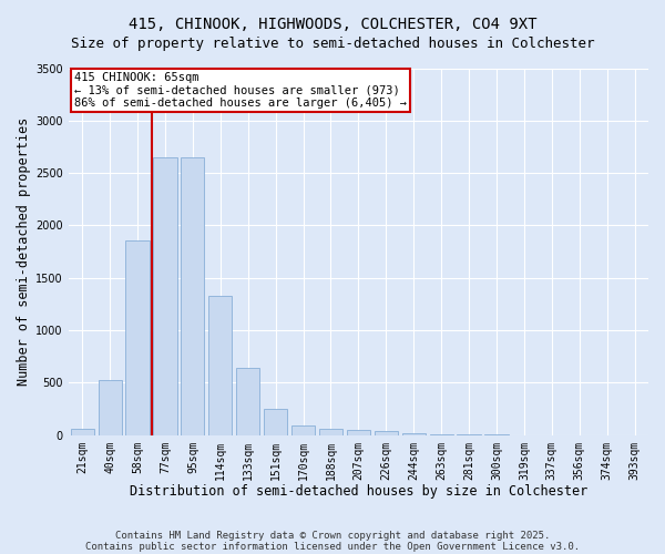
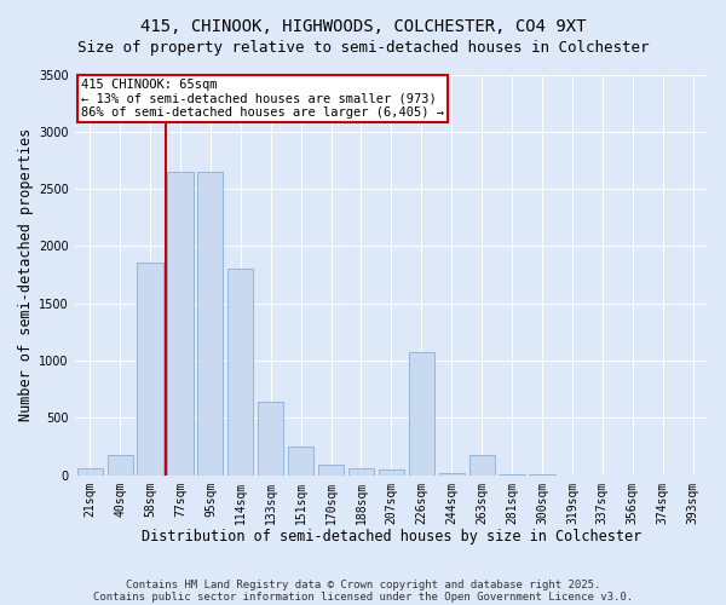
40sqm: 520 -> 180
114sqm: 1330 -> 1800
226sqm: 40 -> 1080
263sqm: 10 -> 180
